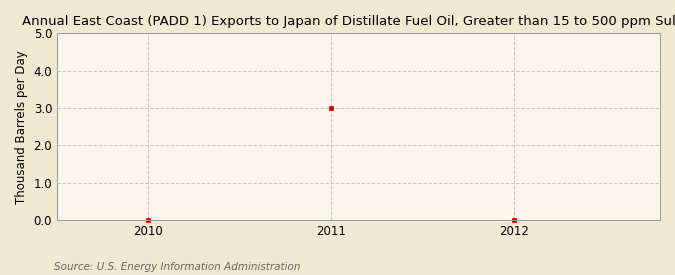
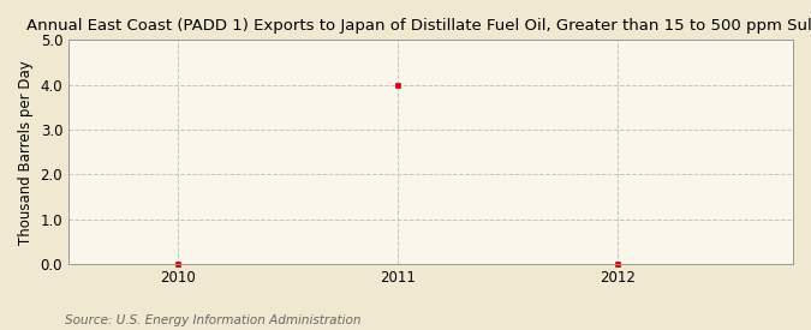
2011: 3 -> 4
